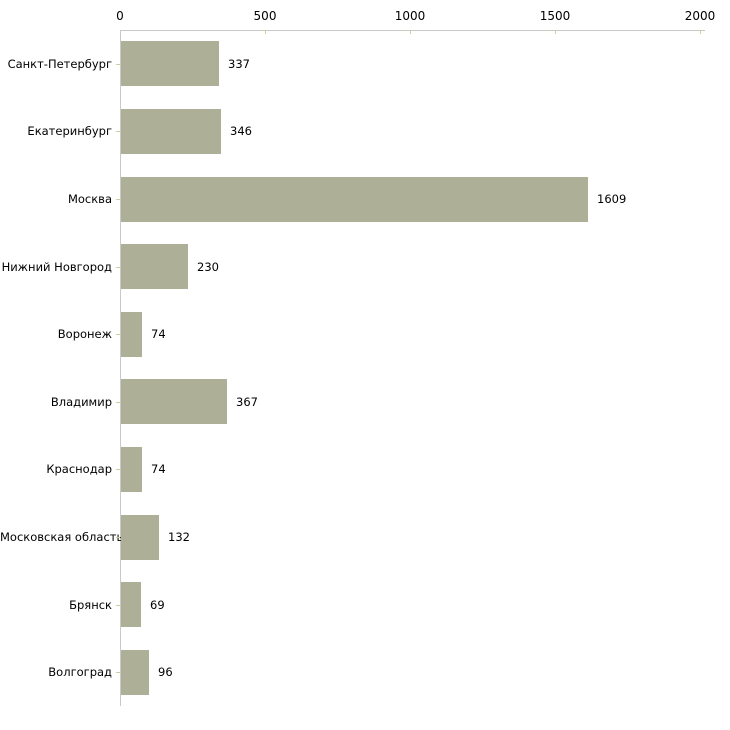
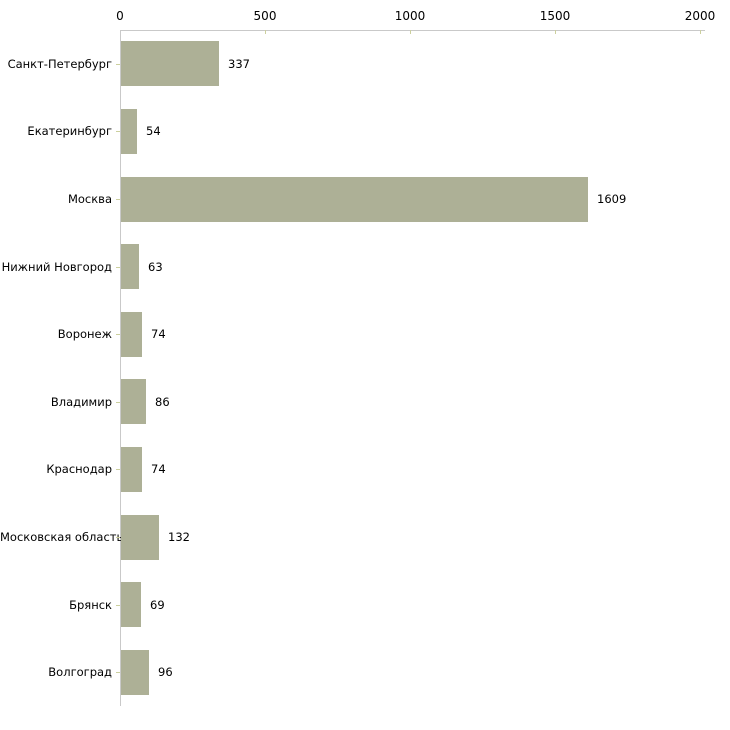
Екатеринбург: 346 -> 54
Нижний Новгород: 230 -> 63
Владимир: 367 -> 86
